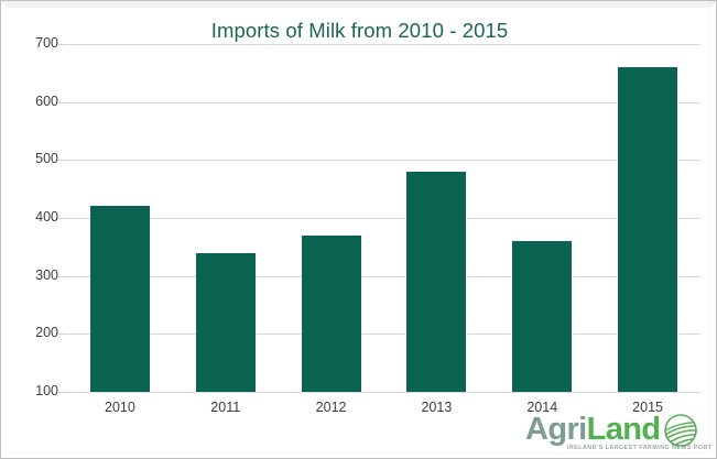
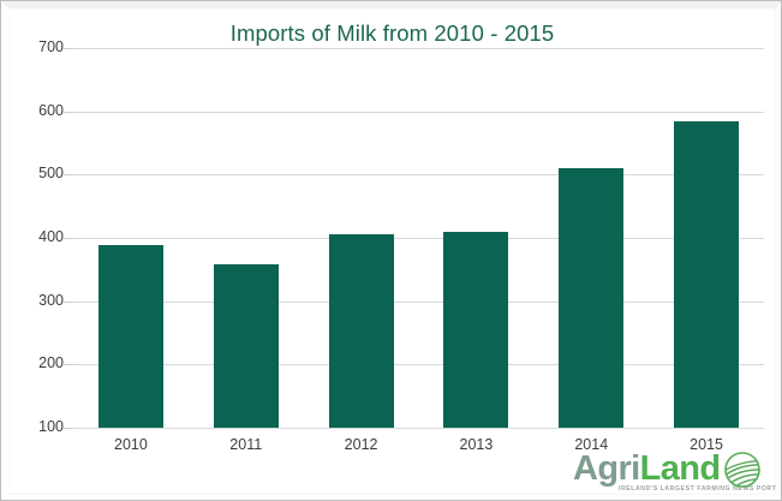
2010: 420 -> 390
2011: 340 -> 360
2012: 370 -> 410
2013: 480 -> 410
2014: 360 -> 510
2015: 660 -> 580
